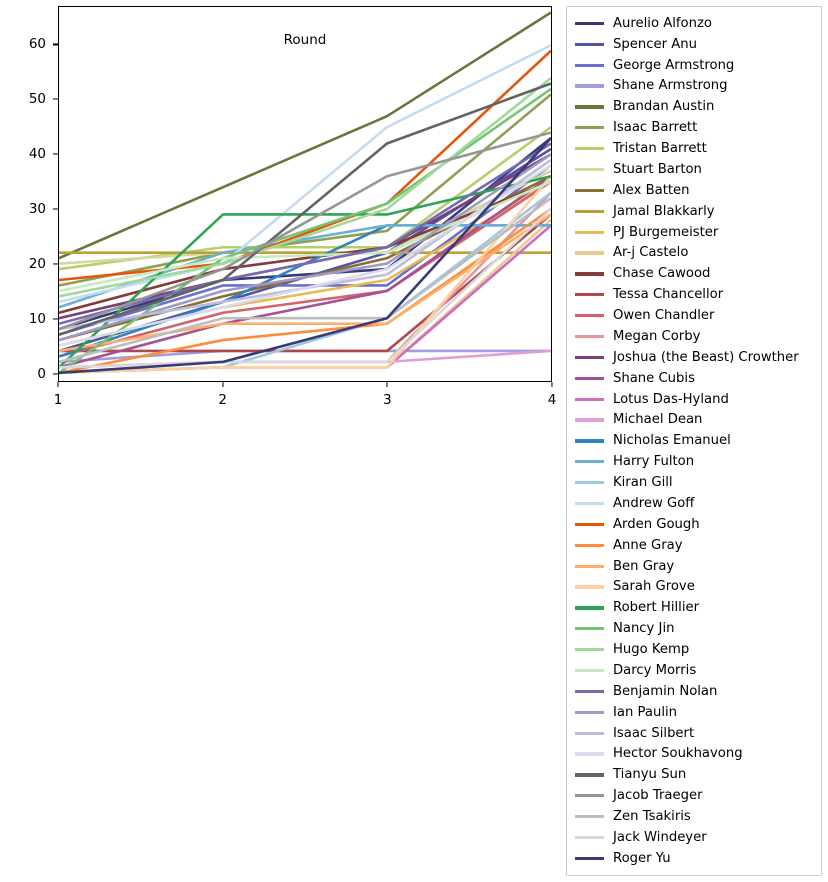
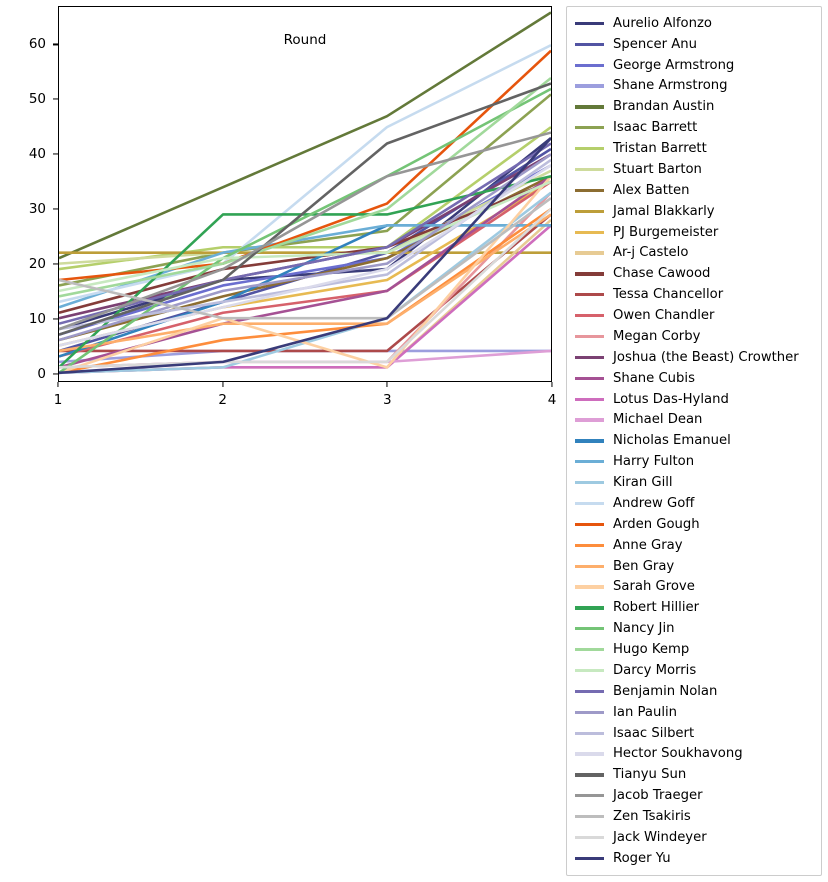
Zen Tsakiris/1: 2 -> 17
Sarah Grove/2: 1 -> 10
George Armstrong/3: 16 -> 21
Nancy Jin/3: 31 -> 36
